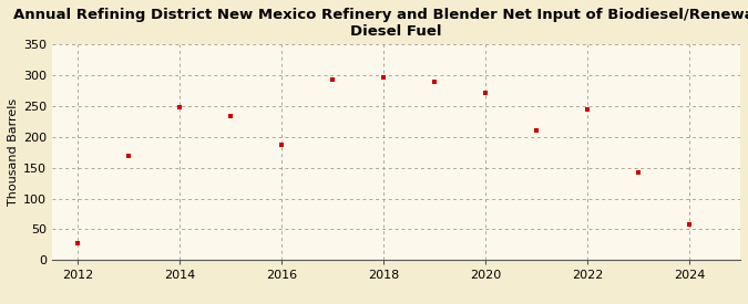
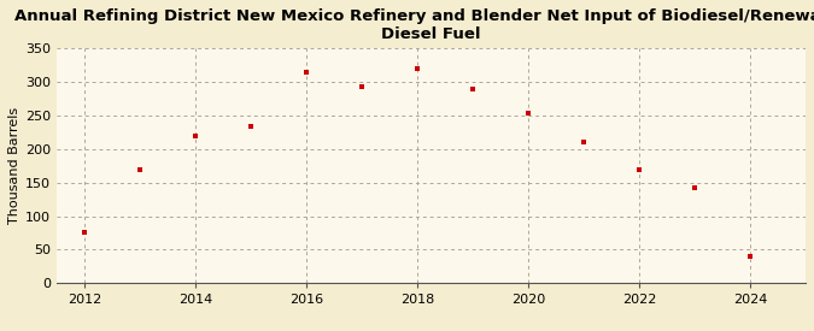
2012: 28 -> 75
2014: 248 -> 220
2016: 188 -> 315
2018: 296 -> 320
2020: 272 -> 253
2022: 244 -> 170
2024: 58 -> 40
